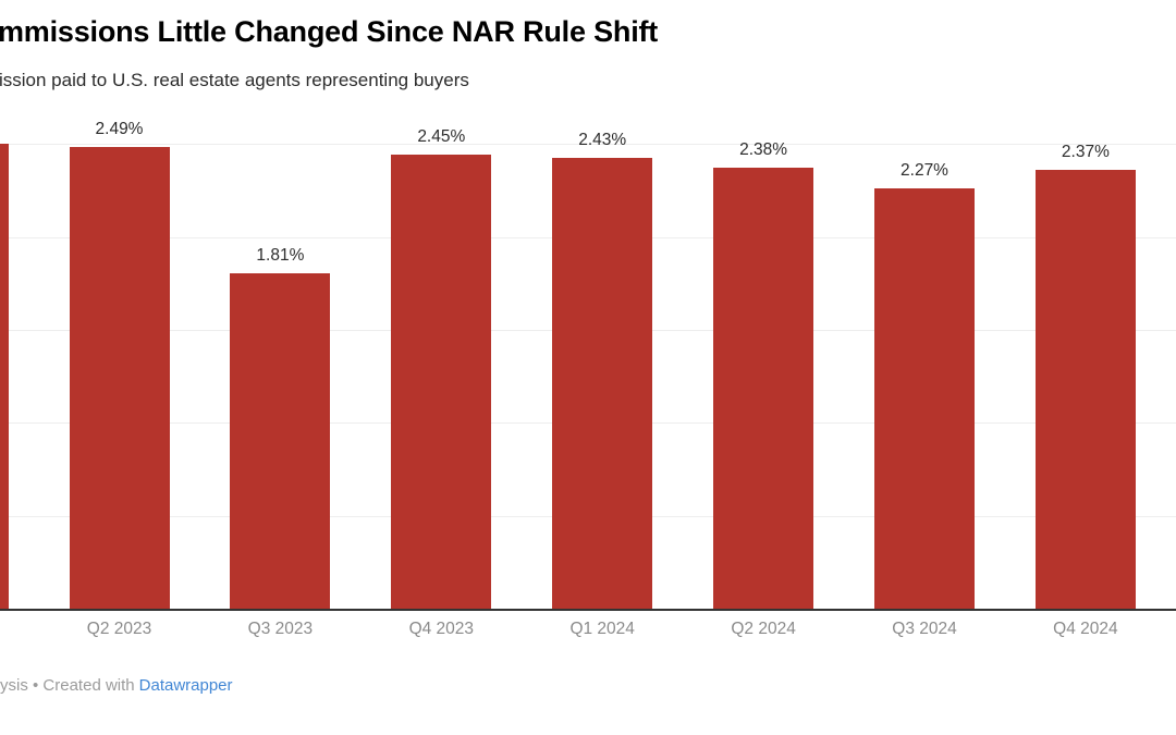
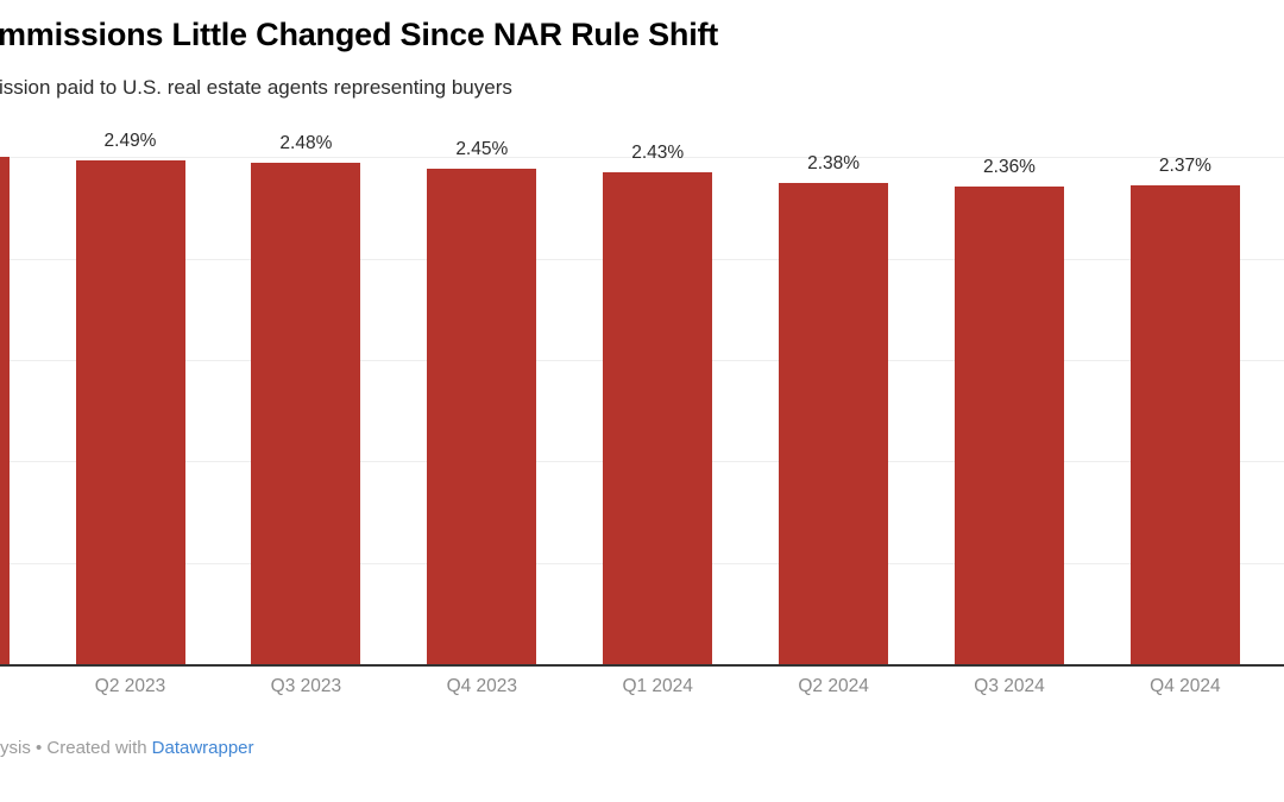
Q3 2023: 1.81% -> 2.48%
Q3 2024: 2.27% -> 2.36%
